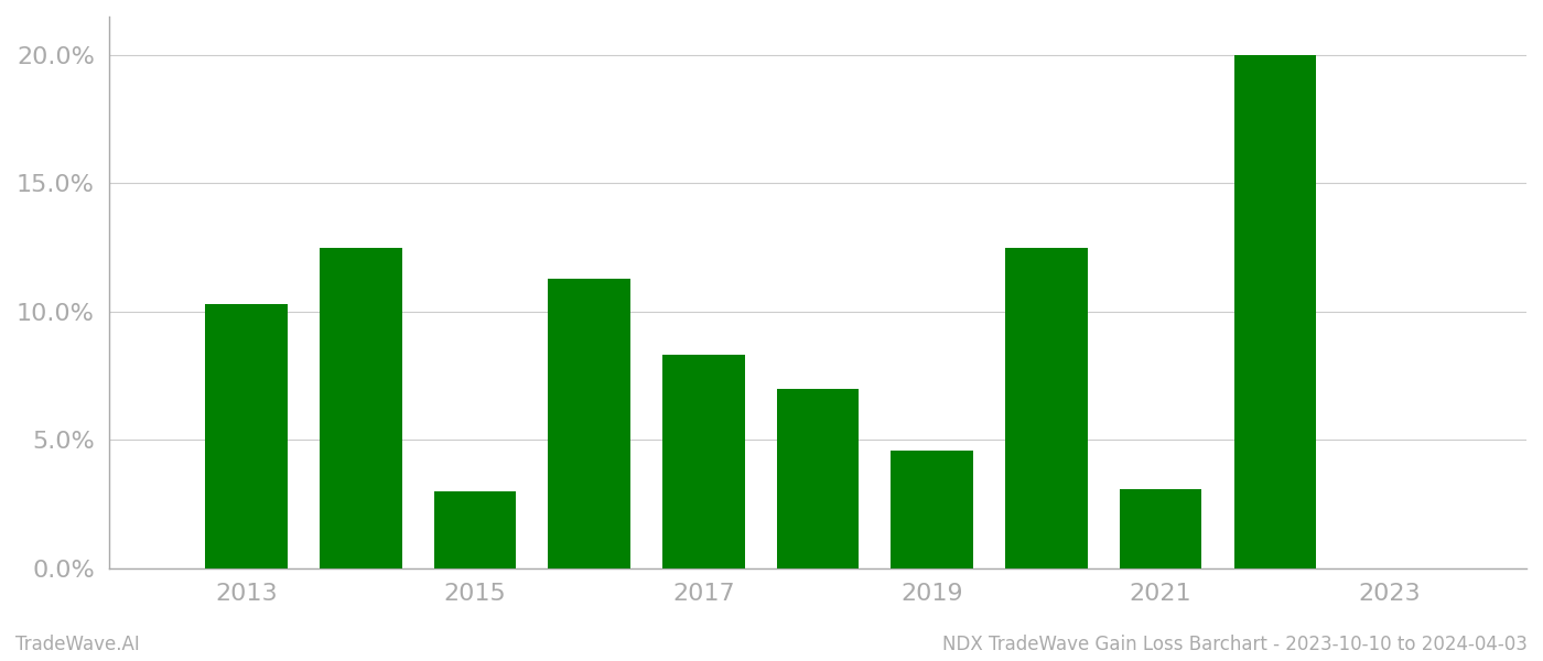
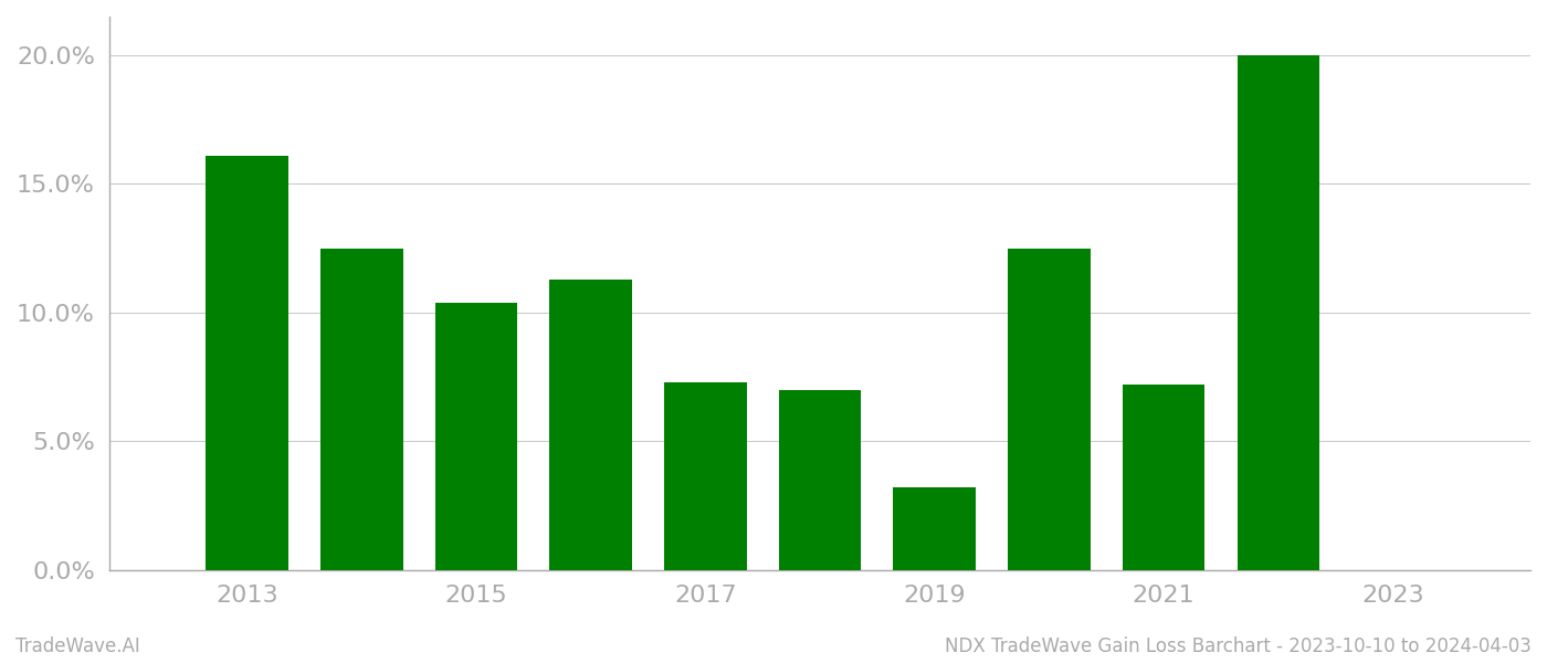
2013: 10.3% -> 16.1%
2015: 3.0% -> 10.4%
2017: 8.3% -> 7.3%
2019: 4.6% -> 3.2%
2021: 3.1% -> 7.2%
